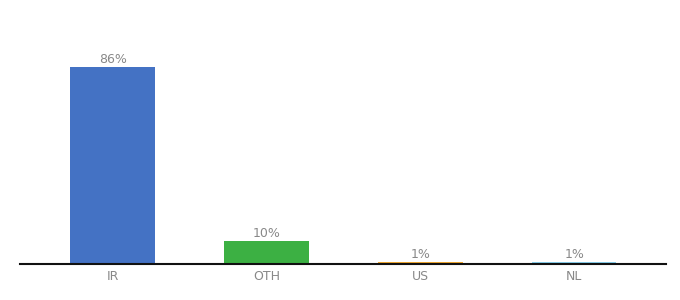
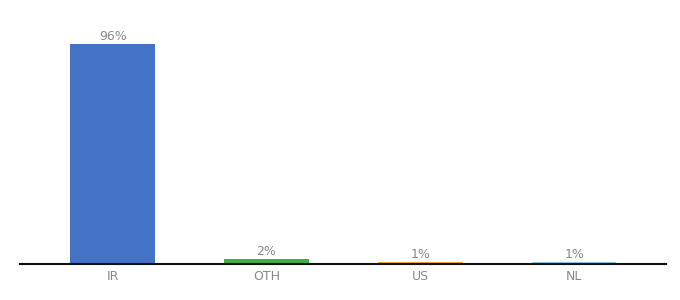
IR: 86% -> 96%
OTH: 10% -> 2%
